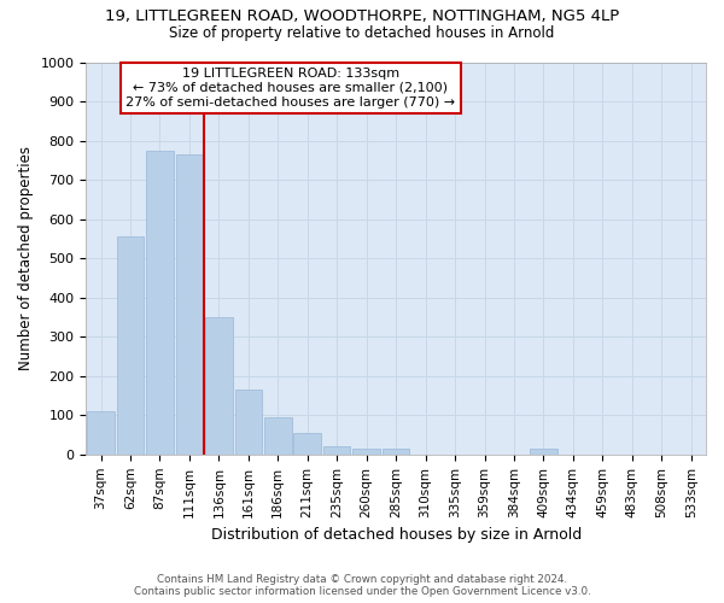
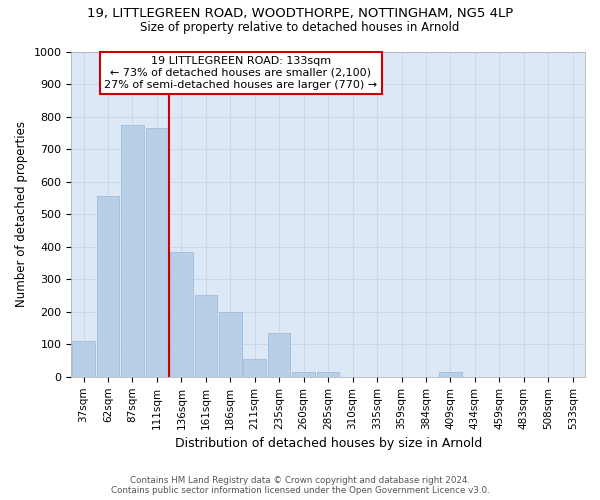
136sqm: 350 -> 385
161sqm: 165 -> 250
186sqm: 95 -> 200
235sqm: 20 -> 135
